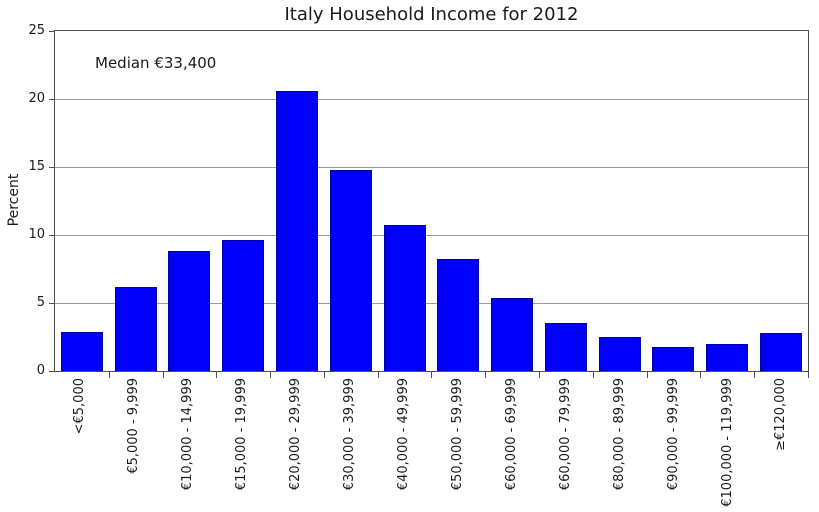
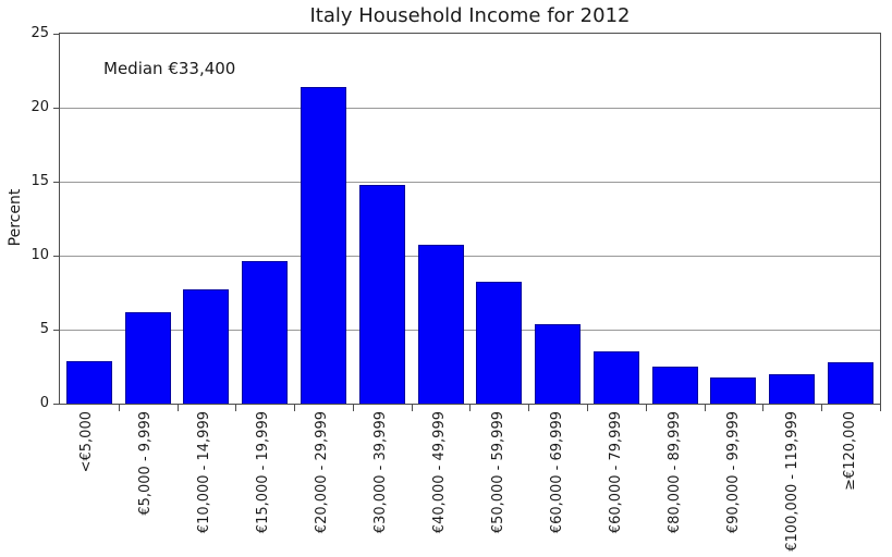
€10,000 - 14,999: 8.8 -> 7.7
€20,000 - 29,999: 20.6 -> 21.4
